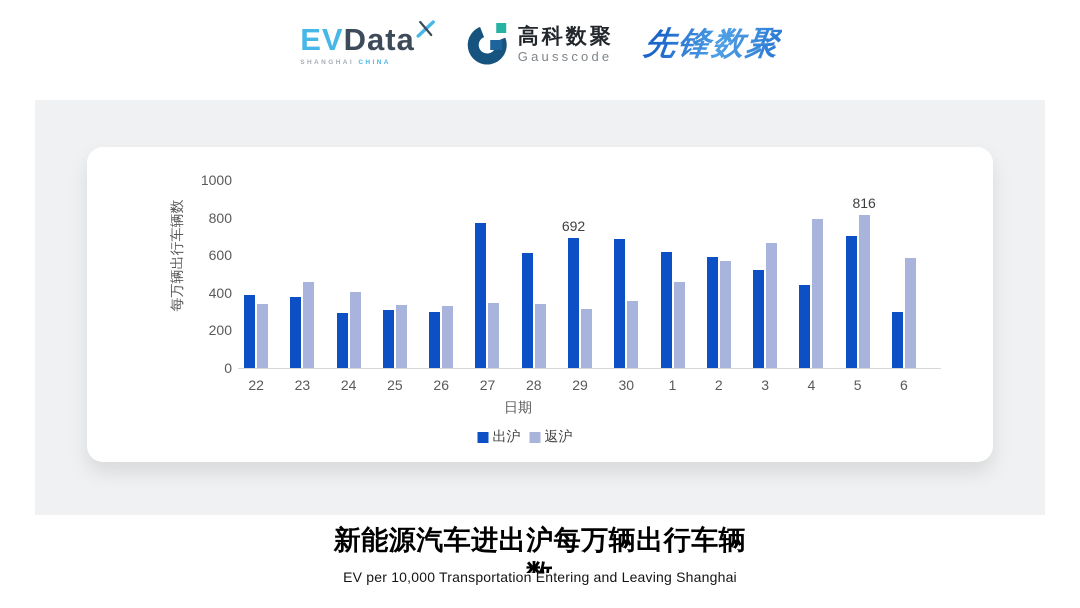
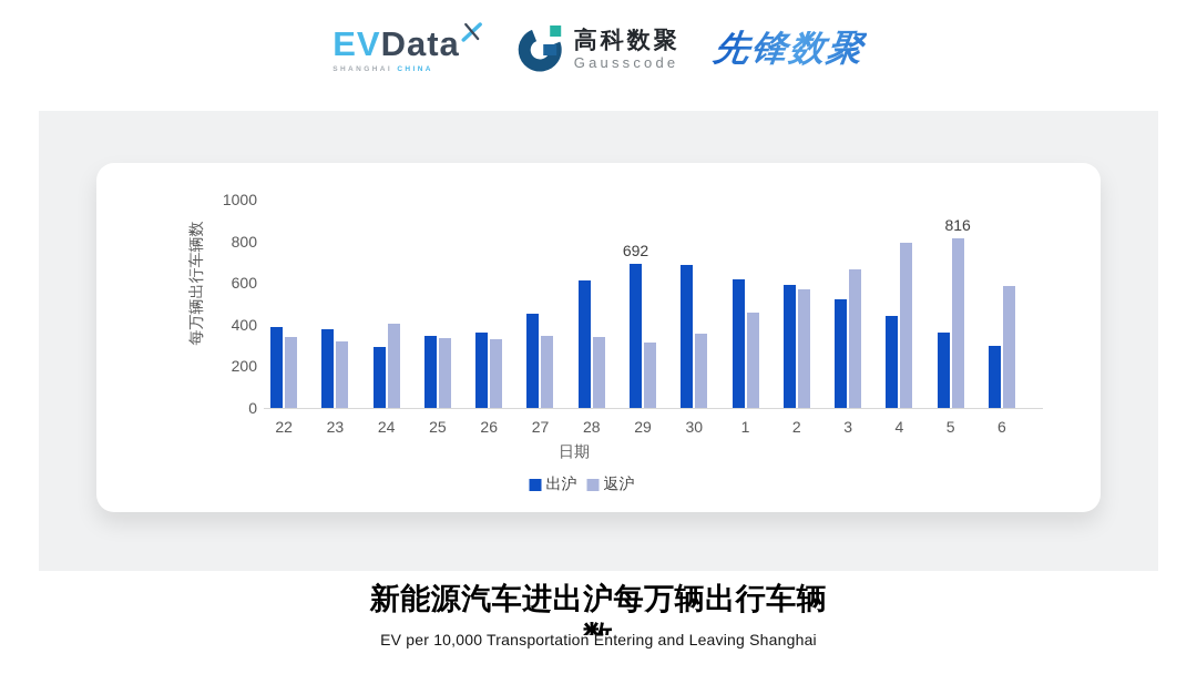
返沪/23: 460 -> 320
出沪/25: 310 -> 350
出沪/26: 300 -> 360
出沪/27: 770 -> 450
出沪/5: 700 -> 360
